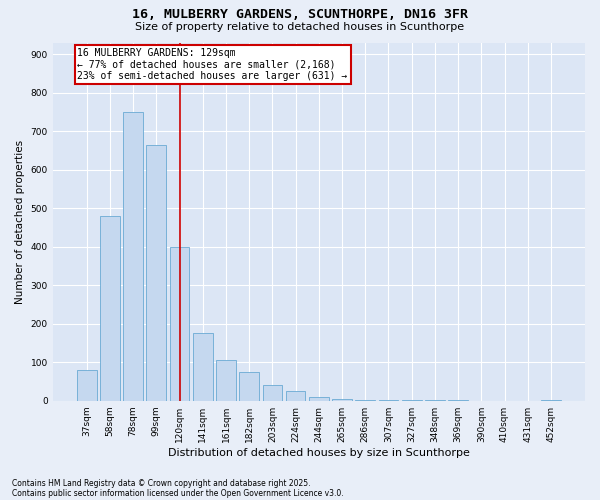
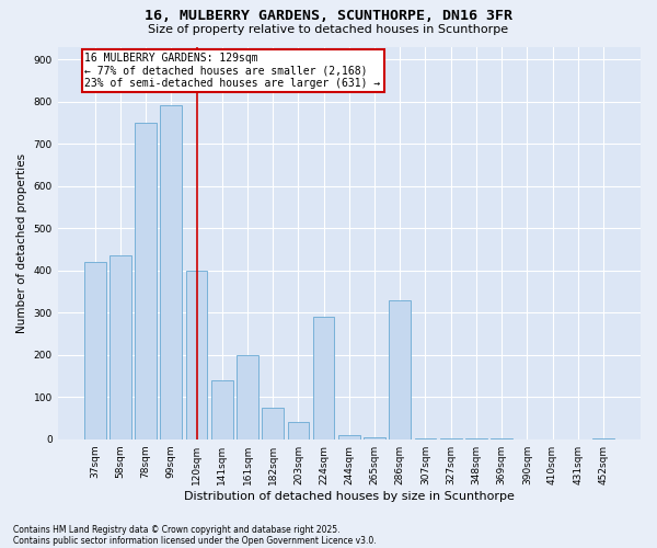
37sqm: 80 -> 420
58sqm: 480 -> 435
99sqm: 665 -> 790
141sqm: 175 -> 140
161sqm: 105 -> 200
224sqm: 26 -> 290
286sqm: 3 -> 330
